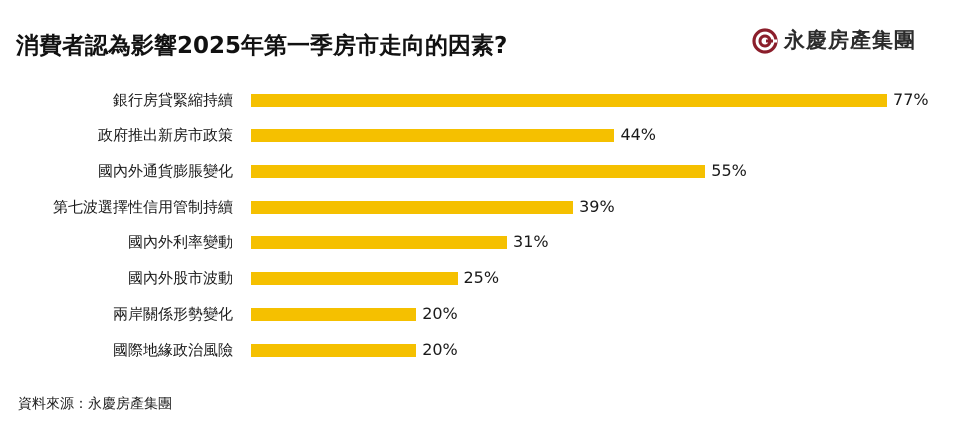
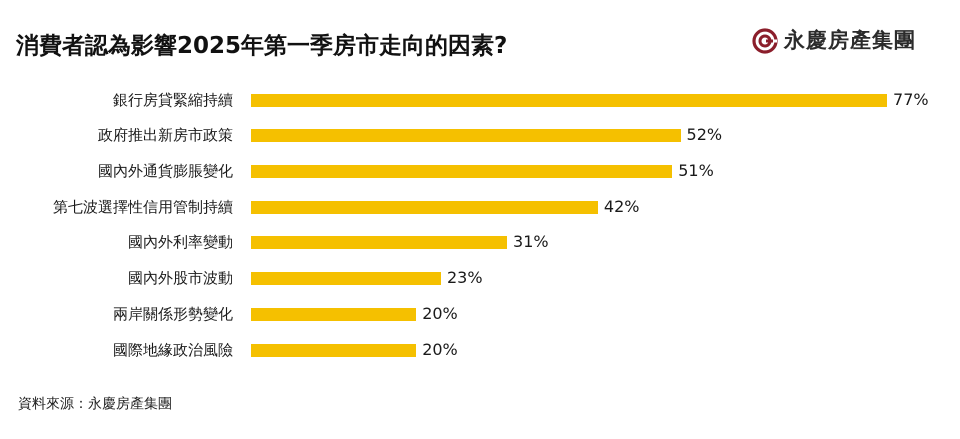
政府推出新房市政策: 44% -> 52%
國內外通貨膨脹變化: 55% -> 51%
第七波選擇性信用管制持續: 39% -> 42%
國內外股市波動: 25% -> 23%
